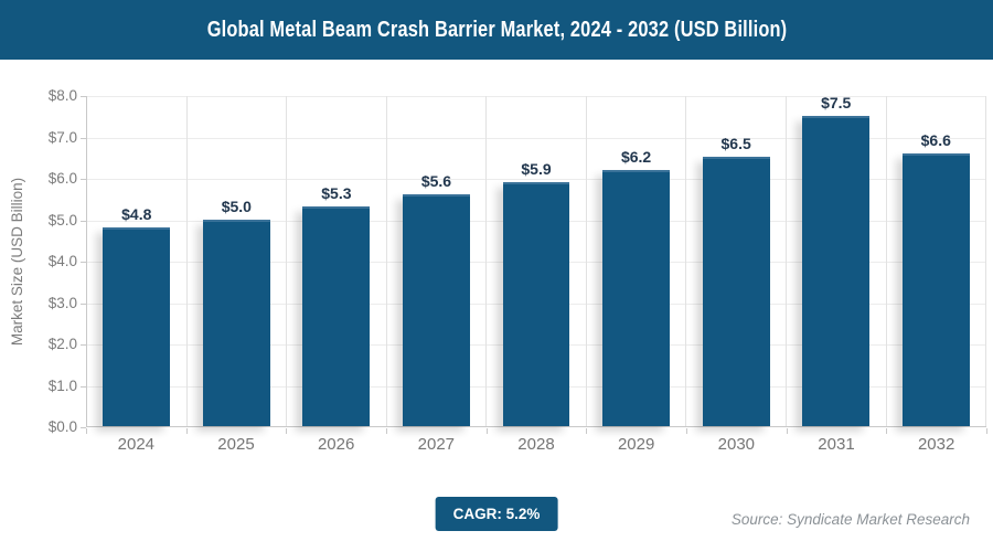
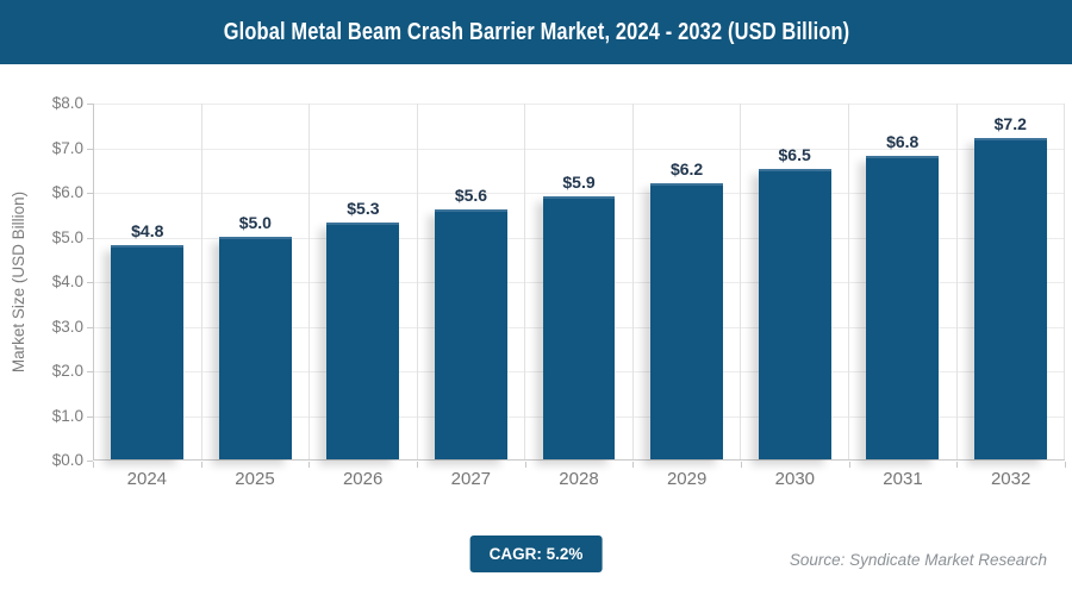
2031: $7.5 -> $6.8
2032: $6.6 -> $7.2
